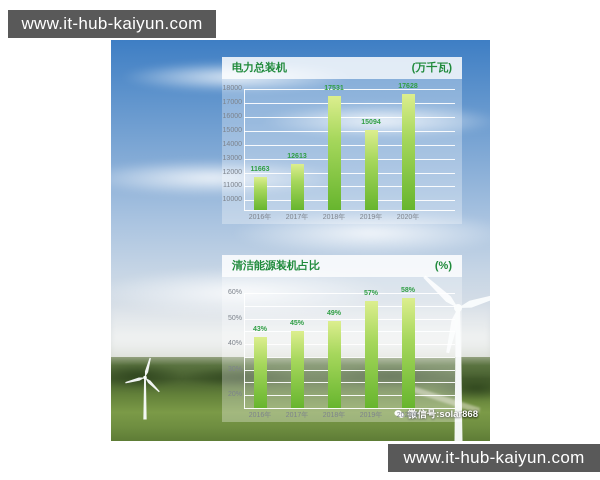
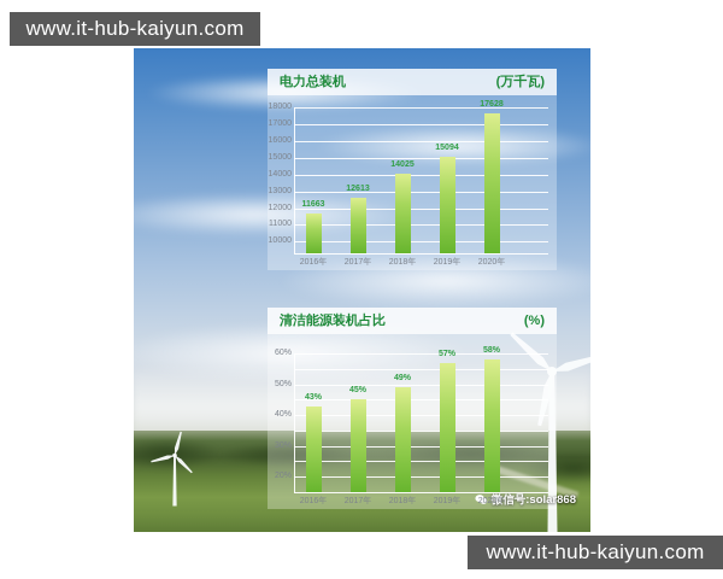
电力总装机/2018年: 17531 -> 14025
